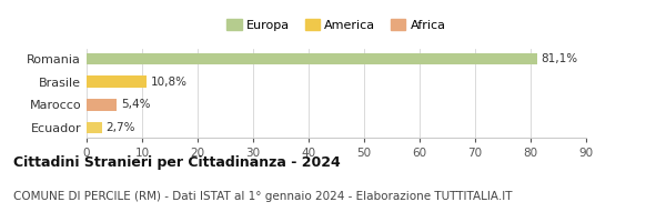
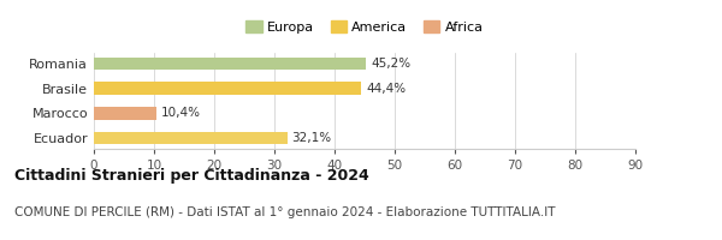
Romania: 81,1% -> 45,2%
Brasile: 10,8% -> 44,4%
Marocco: 5,4% -> 10,4%
Ecuador: 2,7% -> 32,1%
